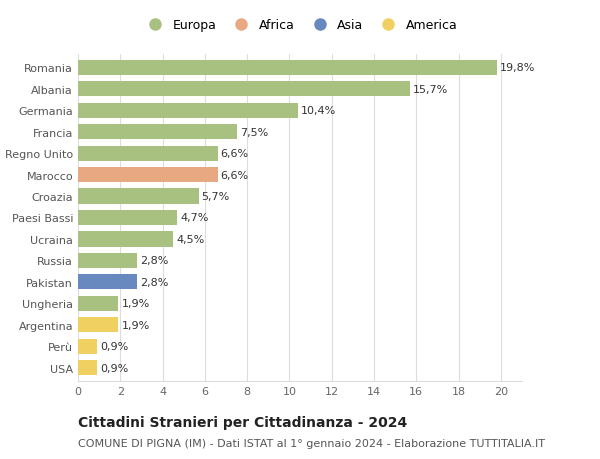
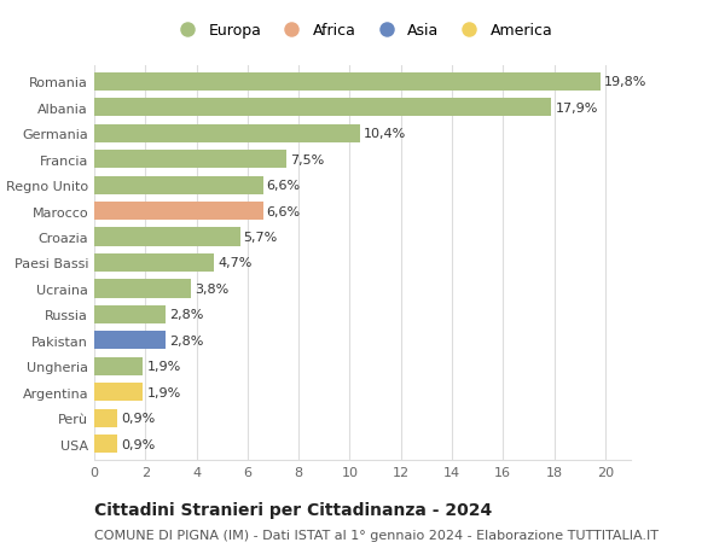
Albania: 15,7% -> 17,9%
Ucraina: 4,5% -> 3,8%
